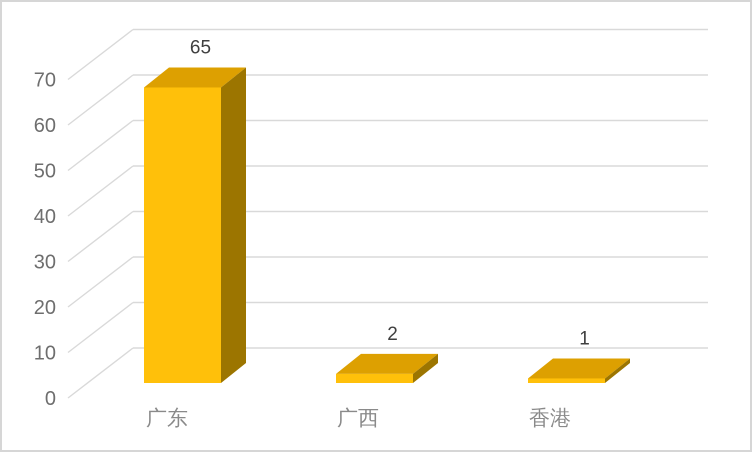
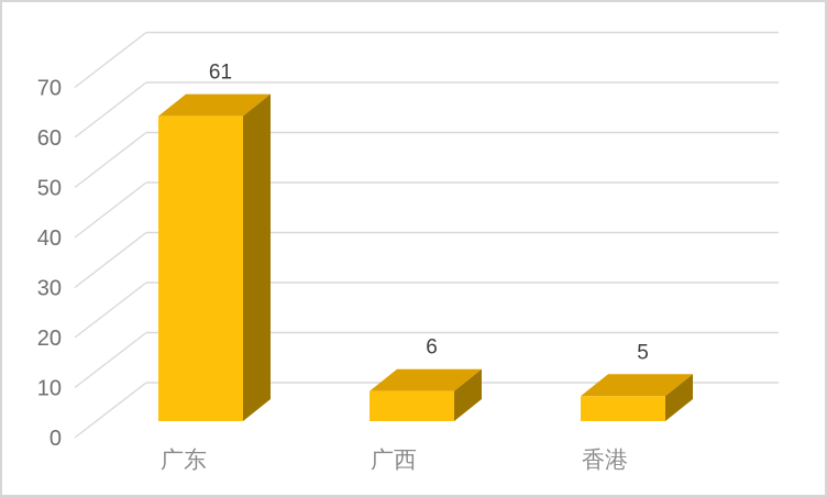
广东: 65 -> 61
广西: 2 -> 6
香港: 1 -> 5
